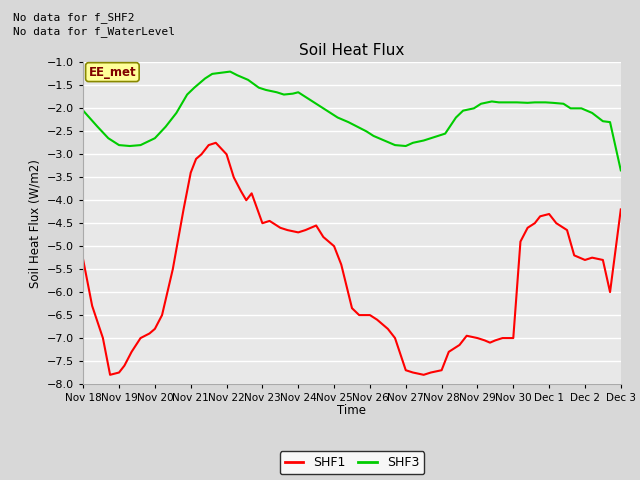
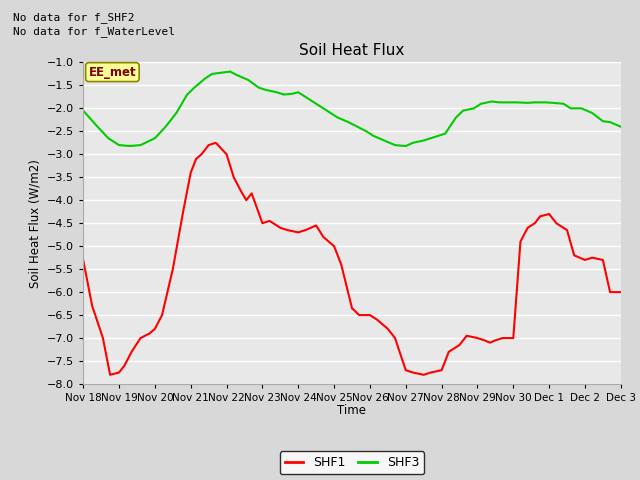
SHF1/Dec 3: -4.20 -> -6.00
SHF3/Dec 3: -3.35 -> -2.40
